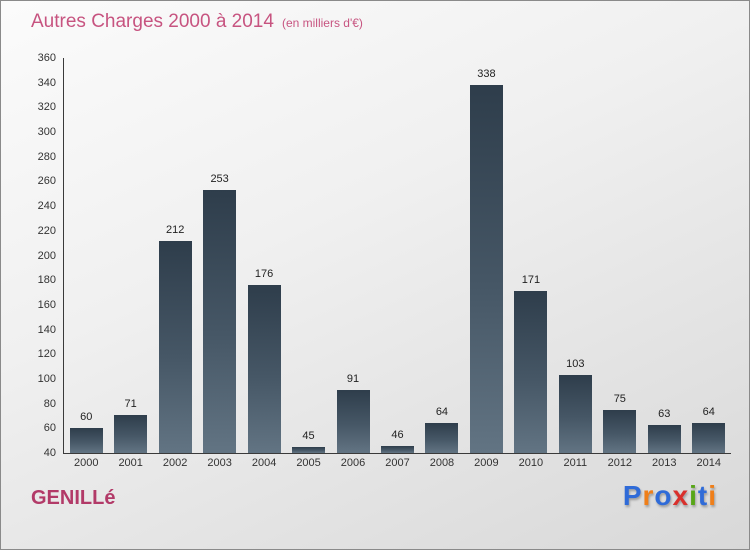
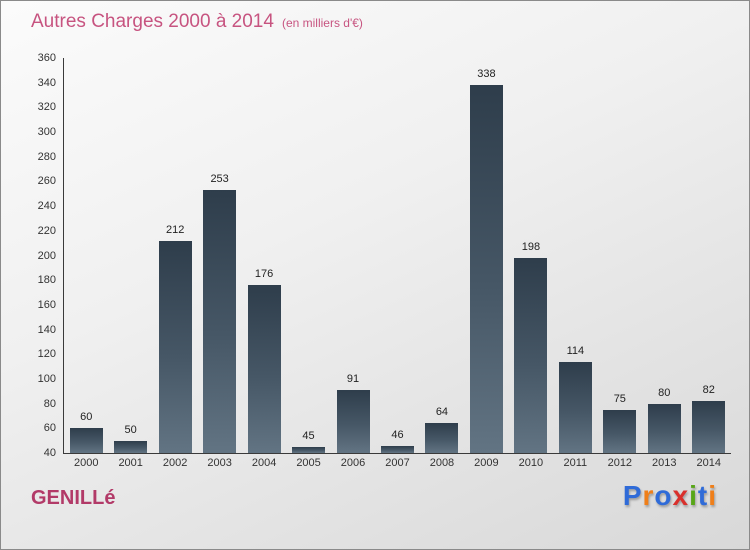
2001: 71 -> 50
2010: 171 -> 198
2011: 103 -> 114
2013: 63 -> 80
2014: 64 -> 82
